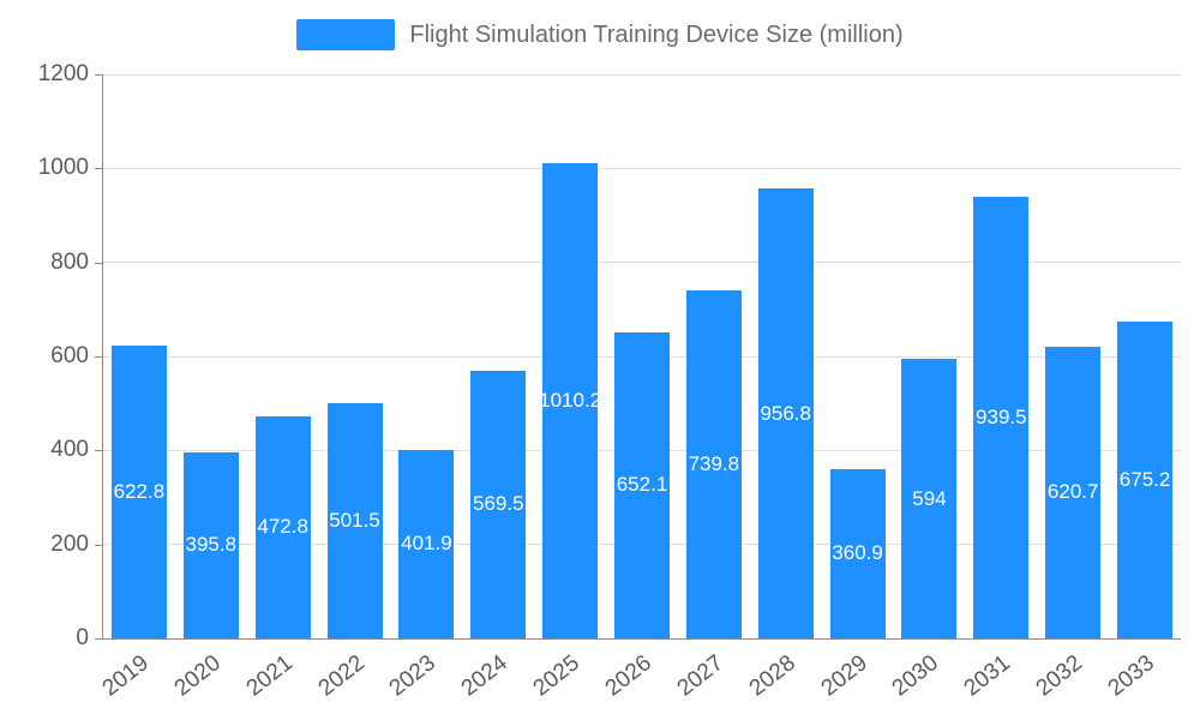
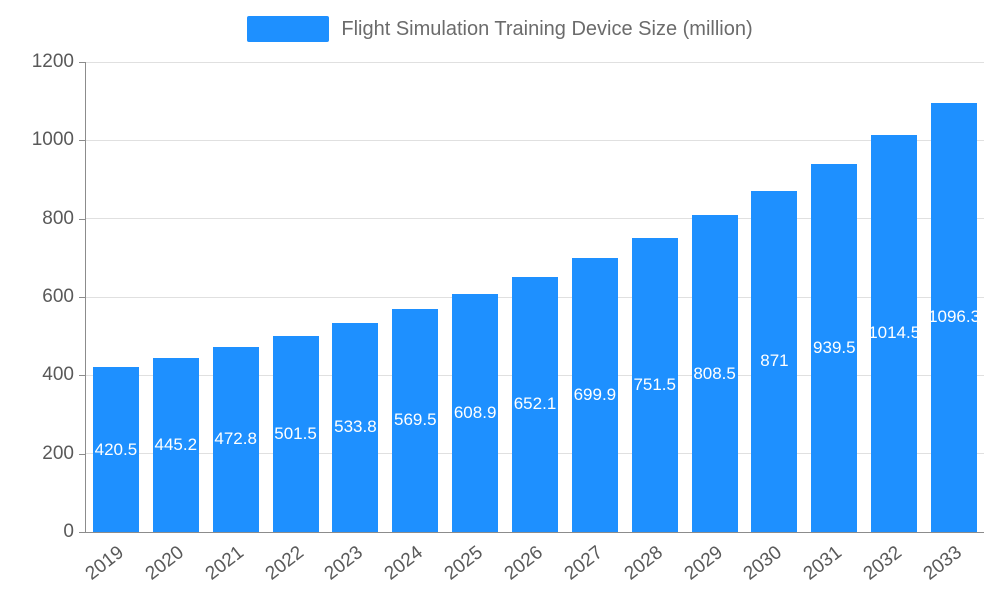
2019: 622.8 -> 420.5
2020: 395.8 -> 445.2
2023: 401.9 -> 533.8
2025: 1010.2 -> 608.9
2027: 739.8 -> 699.9
2028: 956.8 -> 751.5
2029: 360.9 -> 808.5
2030: 594 -> 871
2032: 620.7 -> 1014.5
2033: 675.2 -> 1096.3
